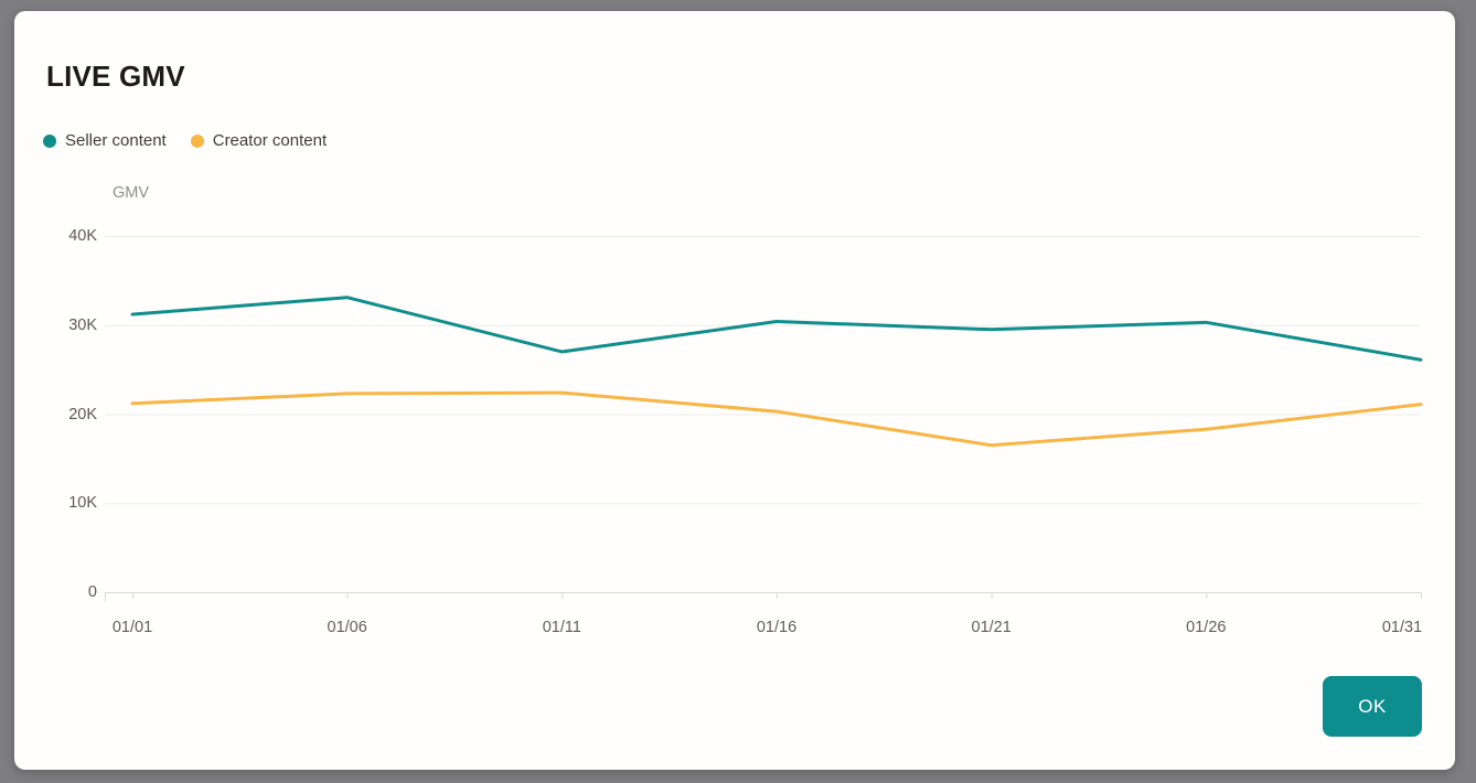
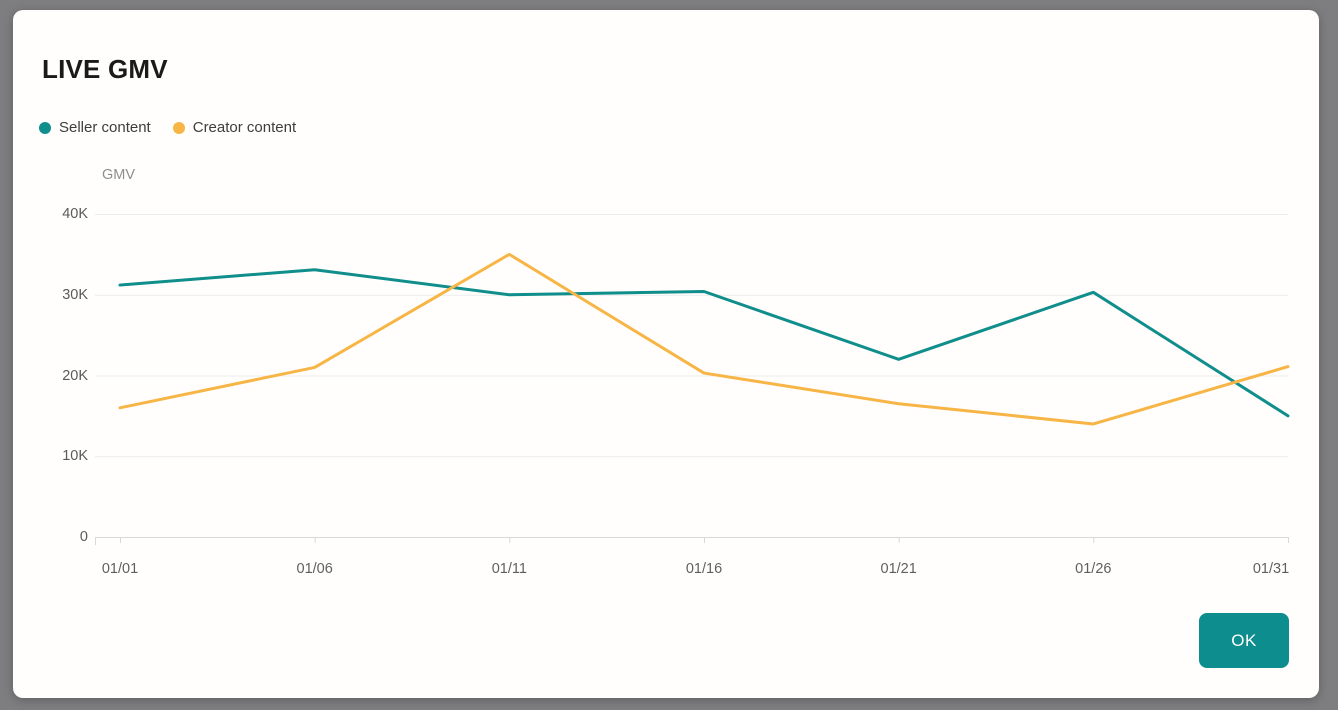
Creator content/01/01: 21K -> 16K
Creator content/01/06: 22K -> 21K
Seller content/01/11: 27K -> 30K
Creator content/01/11: 22K -> 35K
Seller content/01/21: 30K -> 22K
Creator content/01/26: 18K -> 14K
Seller content/01/31: 26K -> 15K
